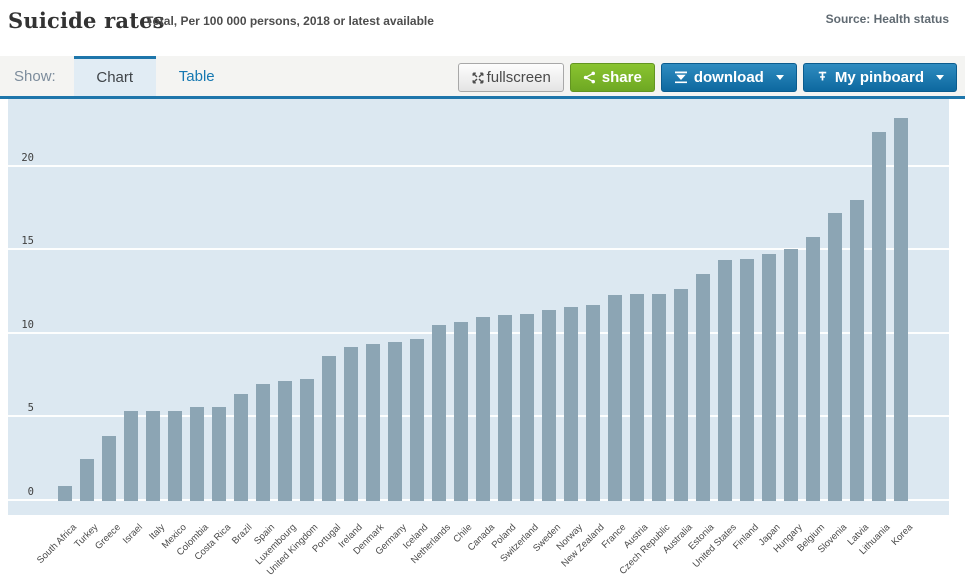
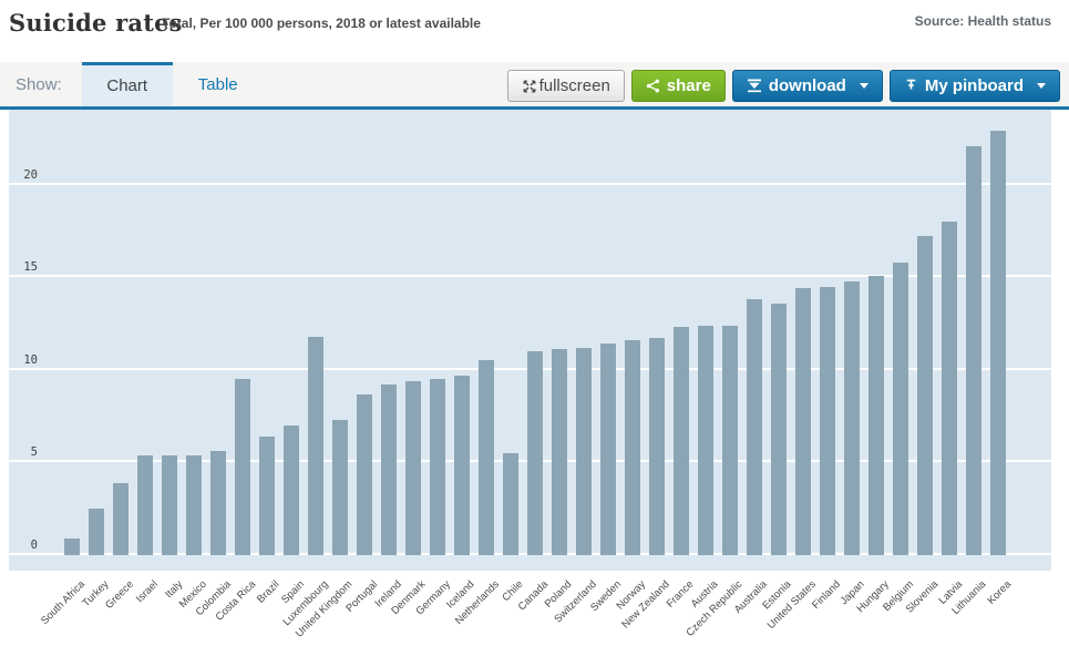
Costa Rica: 5.6 -> 9.5
Luxembourg: 7.2 -> 11.8
Chile: 10.7 -> 5.5
Australia: 12.7 -> 13.8
